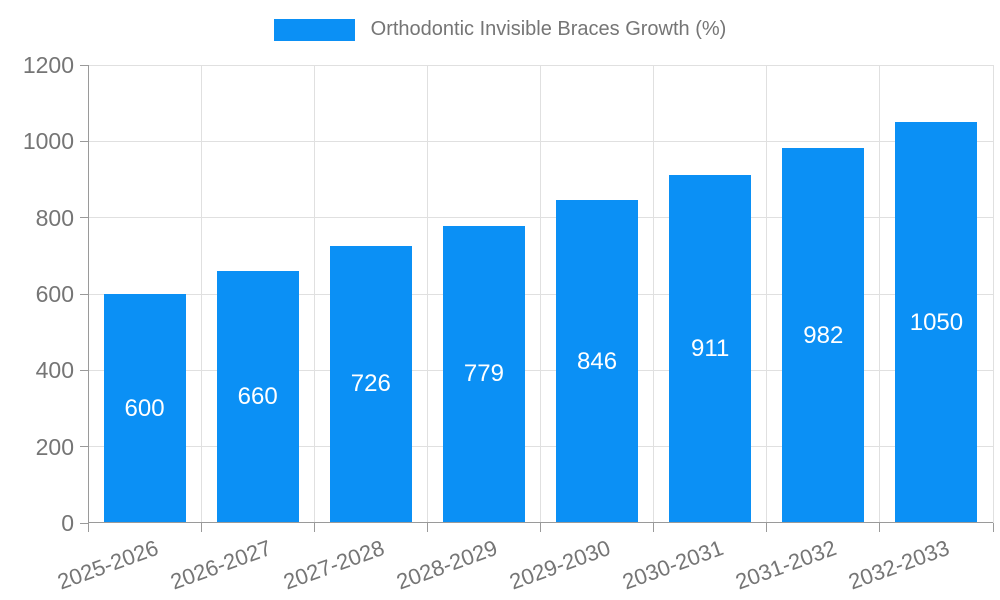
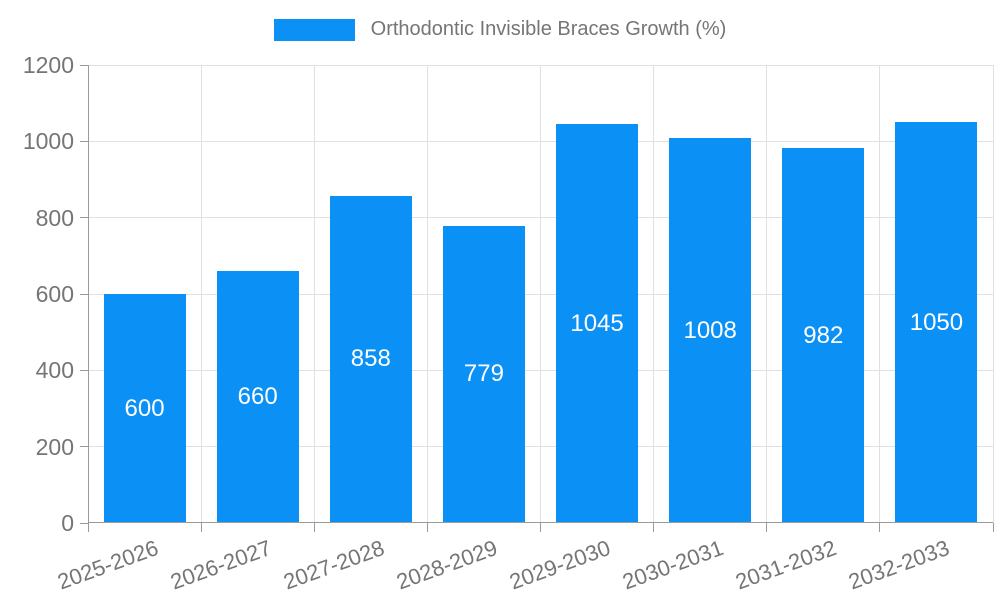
2027-2028: 726 -> 858
2029-2030: 846 -> 1045
2030-2031: 911 -> 1008
